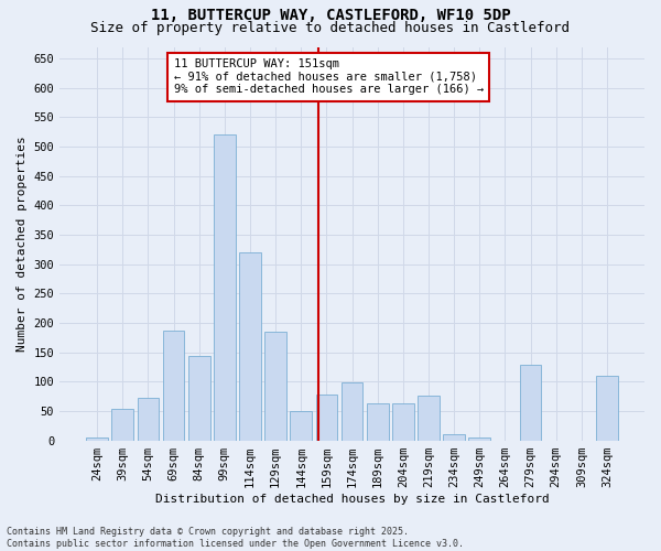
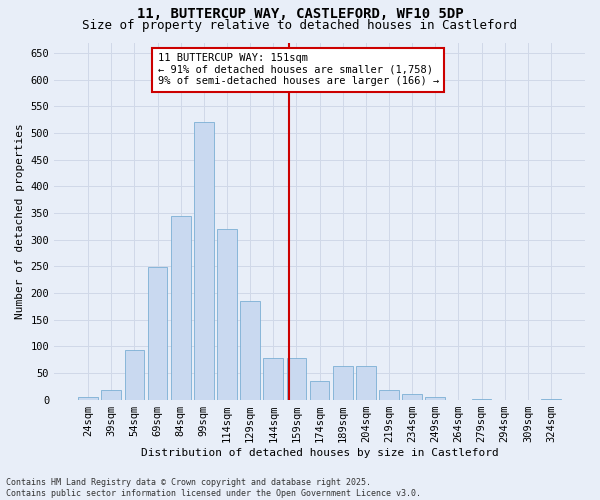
39sqm: 54 -> 18
54sqm: 72 -> 93
69sqm: 186 -> 248
84sqm: 144 -> 345
144sqm: 50 -> 78
174sqm: 98 -> 35
219sqm: 76 -> 18
279sqm: 128 -> 2
324sqm: 110 -> 2
